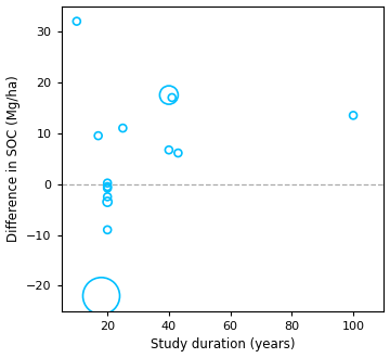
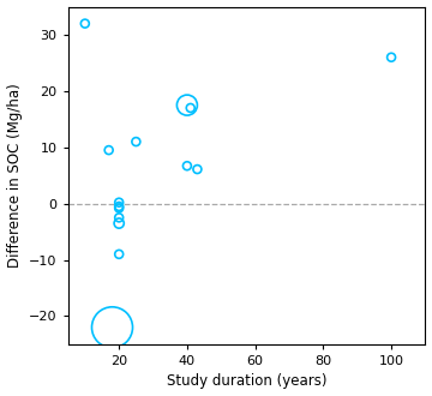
100: 13.5 -> 26.0
